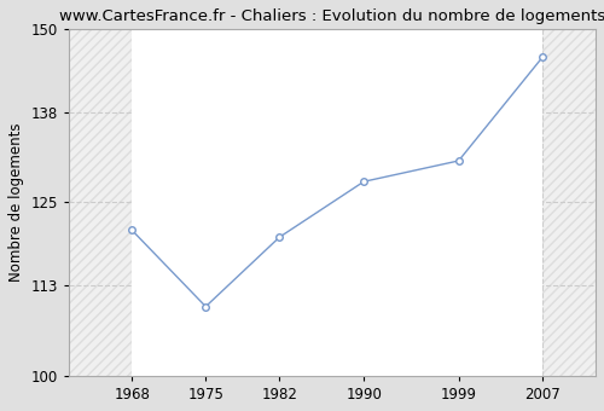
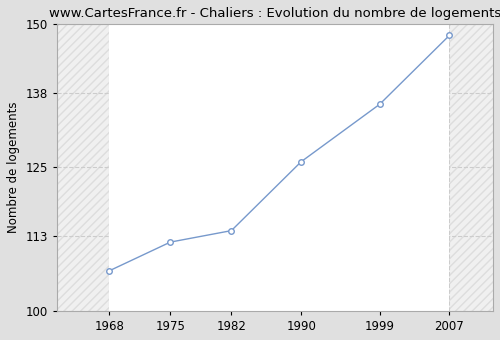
1968: 121 -> 107
1975: 110 -> 112
1982: 120 -> 114
1990: 128 -> 126
1999: 131 -> 136
2007: 146 -> 148
